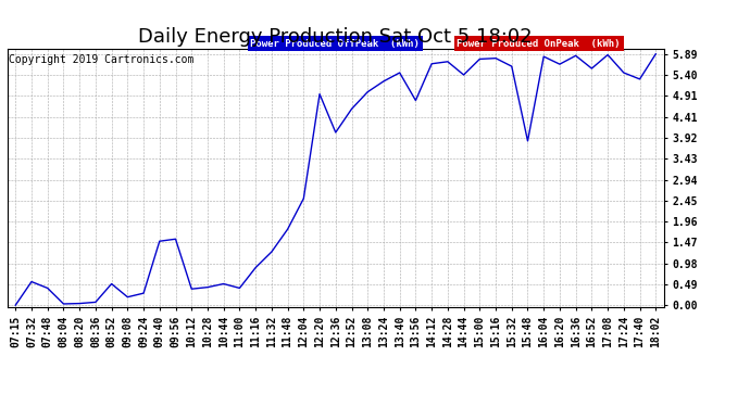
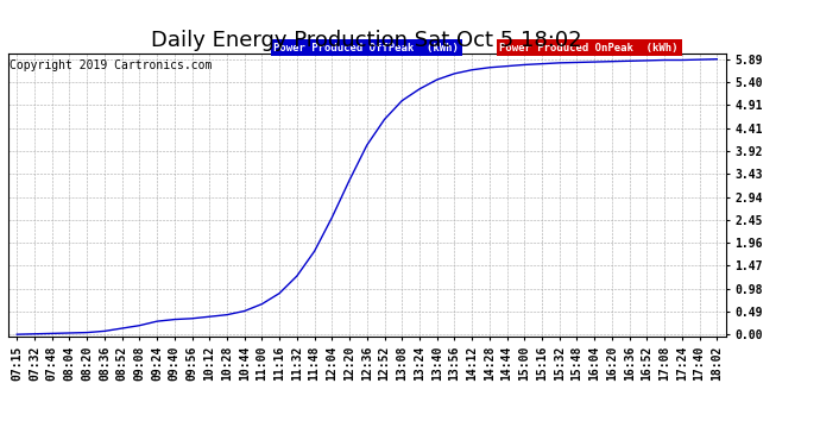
07:32: 0.55 -> 0.01
07:48: 0.40 -> 0.02
08:52: 0.50 -> 0.13
09:40: 1.50 -> 0.32
09:56: 1.55 -> 0.34
11:00: 0.40 -> 0.65
12:20: 4.95 -> 3.30
13:56: 4.80 -> 5.58
14:44: 5.40 -> 5.74
15:32: 5.60 -> 5.81
15:48: 3.85 -> 5.82
16:20: 5.65 -> 5.84
16:52: 5.55 -> 5.86
17:24: 5.45 -> 5.87
17:40: 5.30 -> 5.88
